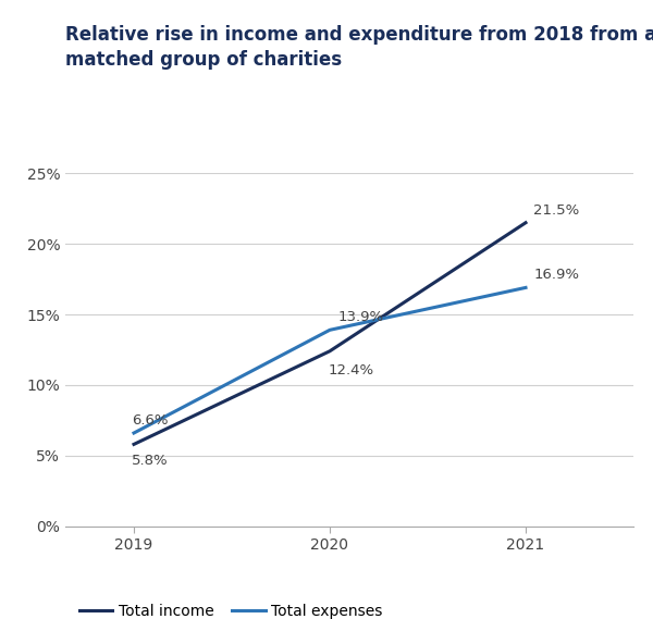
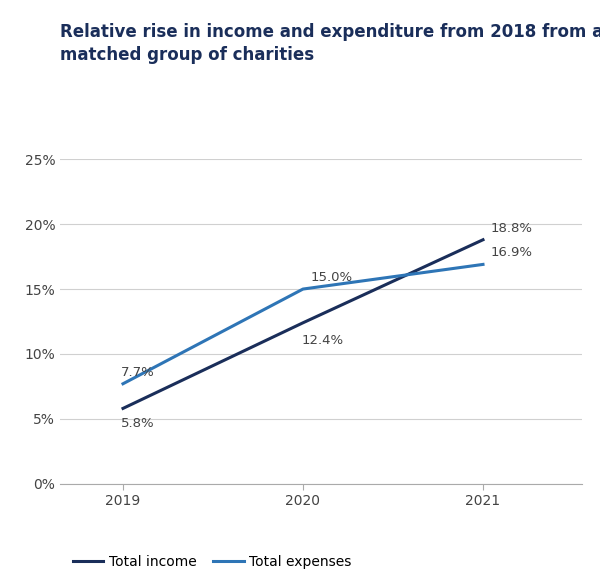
Total expenses/2019: 6.6% -> 7.7%
Total expenses/2020: 13.9% -> 15.0%
Total income/2021: 21.5% -> 18.8%
